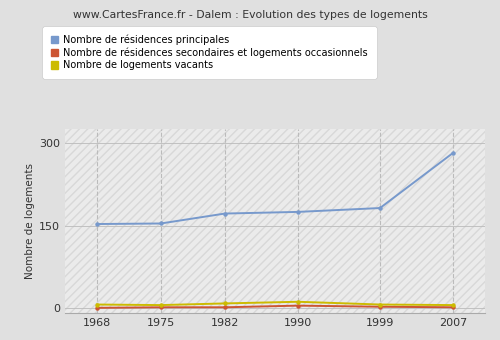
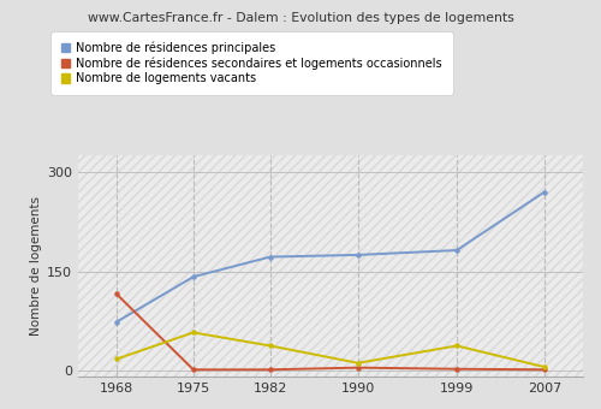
Nombre de résidences principales/1968: 153 -> 74
Nombre de résidences secondaires et logements occasionnels/1968: 1 -> 116
Nombre de logements vacants/1968: 7 -> 18
Nombre de résidences principales/1975: 154 -> 142
Nombre de logements vacants/1975: 6 -> 58
Nombre de logements vacants/1982: 9 -> 38
Nombre de logements vacants/1999: 7 -> 38
Nombre de résidences principales/2007: 282 -> 270
